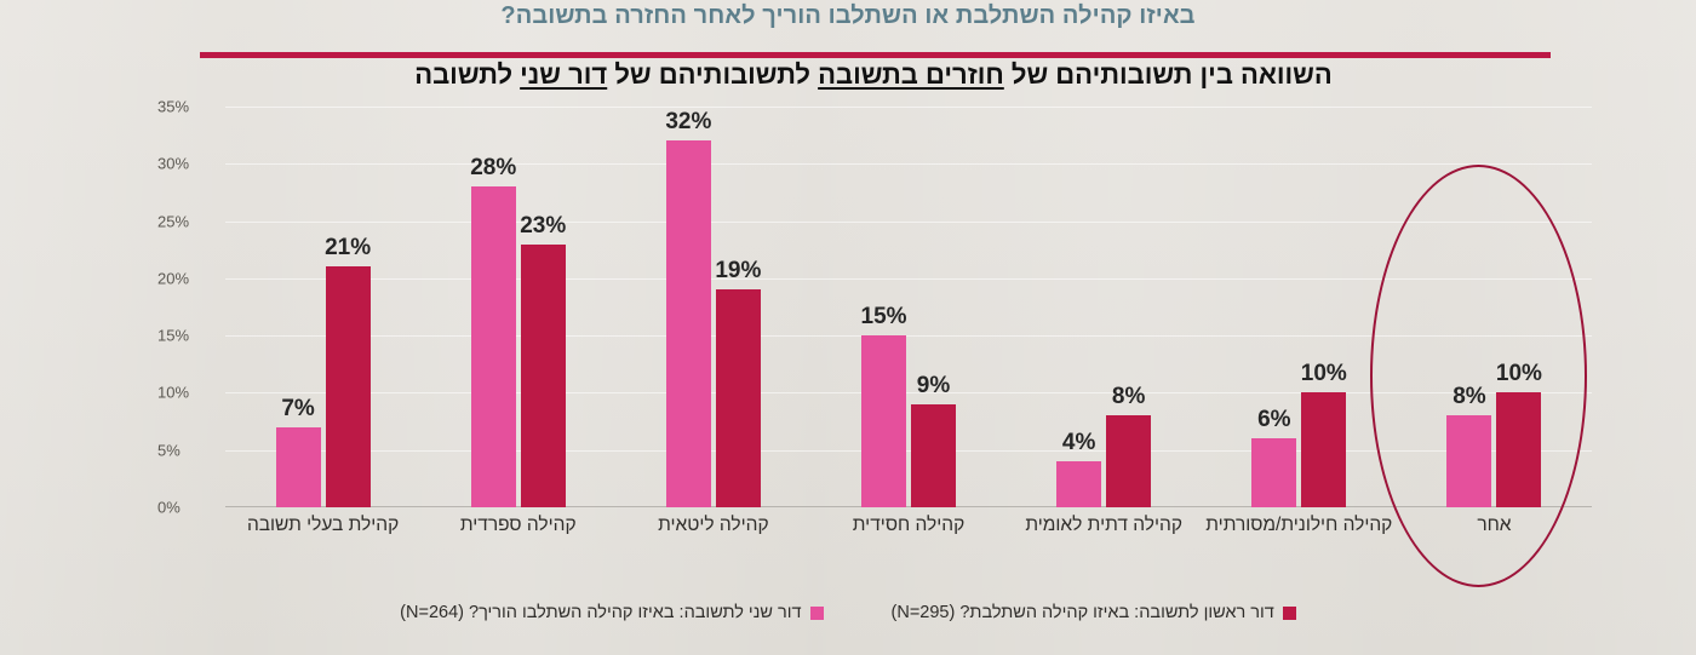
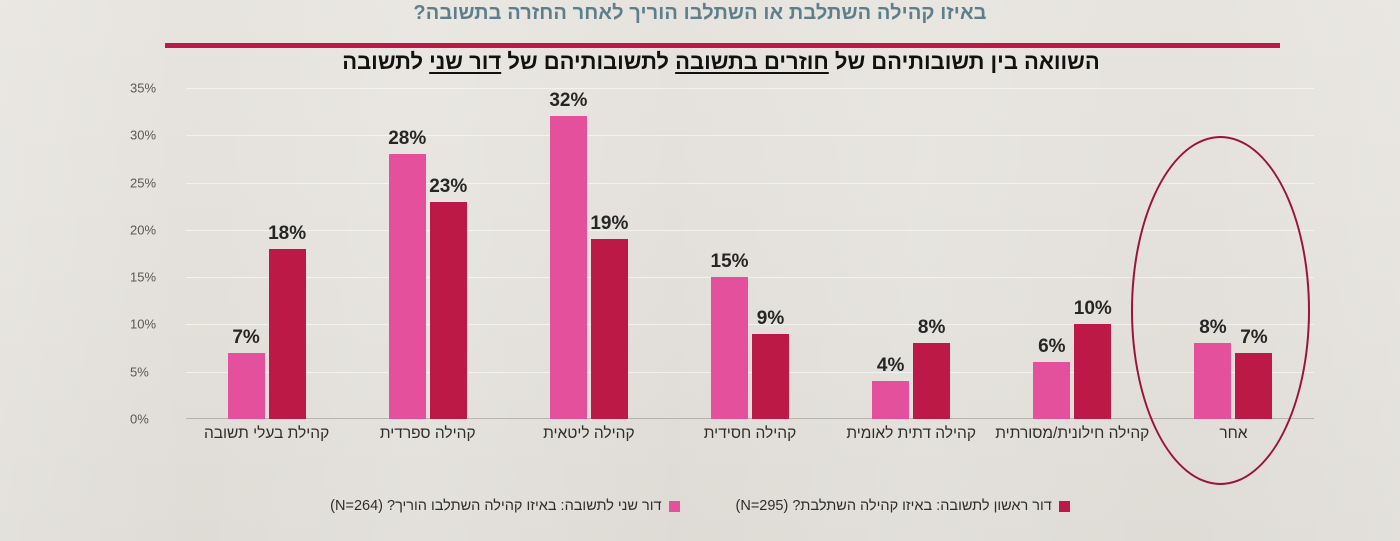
דור ראשון לתשובה: באיזו קהילה השתלבת? (N=295)/אחר: 10% -> 7%
דור ראשון לתשובה: באיזו קהילה השתלבת? (N=295)/קהילת בעלי תשובה: 21% -> 18%
